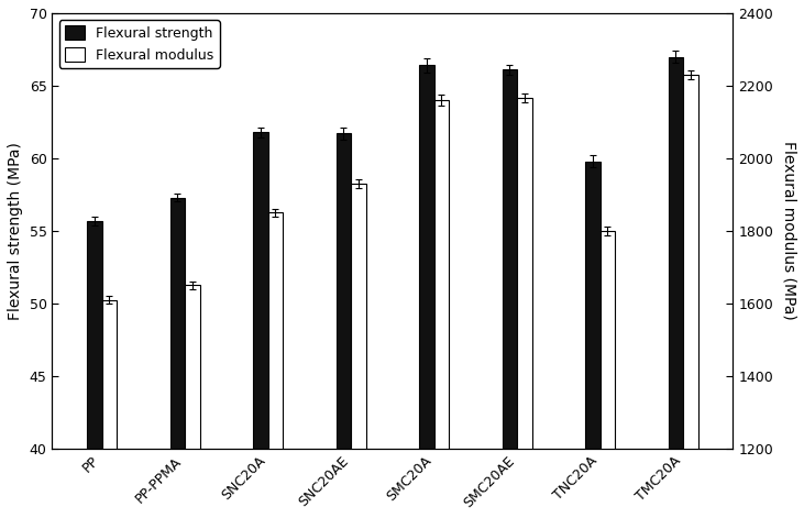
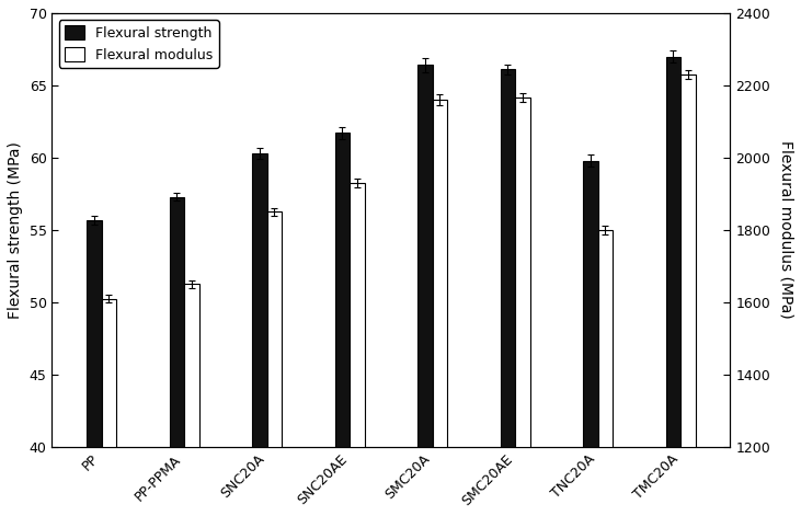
Flexural strength/SNC20A: 61.8 -> 60.3
